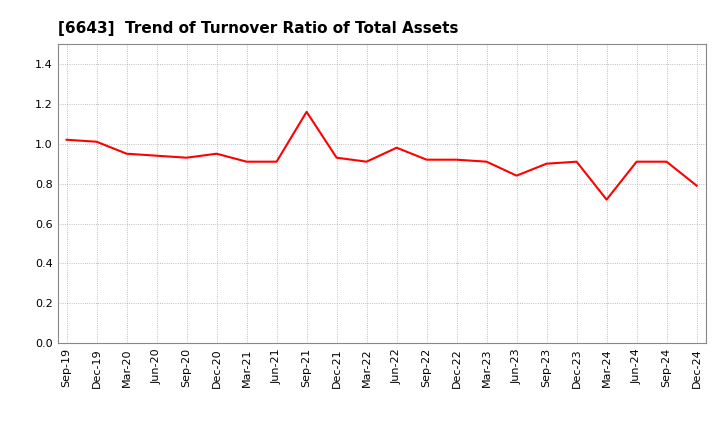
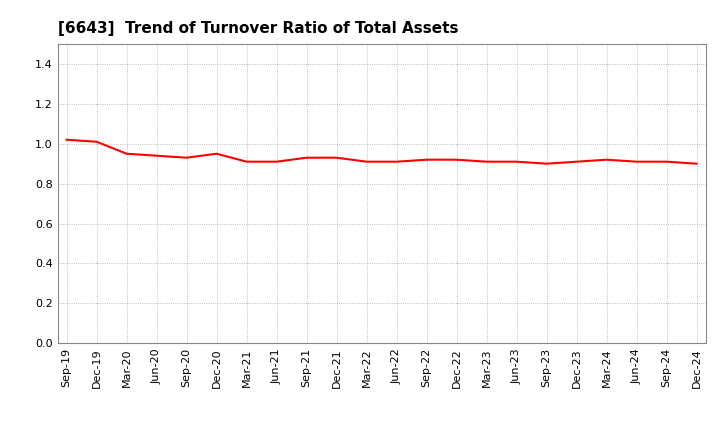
Sep-21: 1.16 -> 0.93
Jun-22: 0.98 -> 0.91
Jun-23: 0.84 -> 0.91
Mar-24: 0.72 -> 0.92
Dec-24: 0.79 -> 0.90
